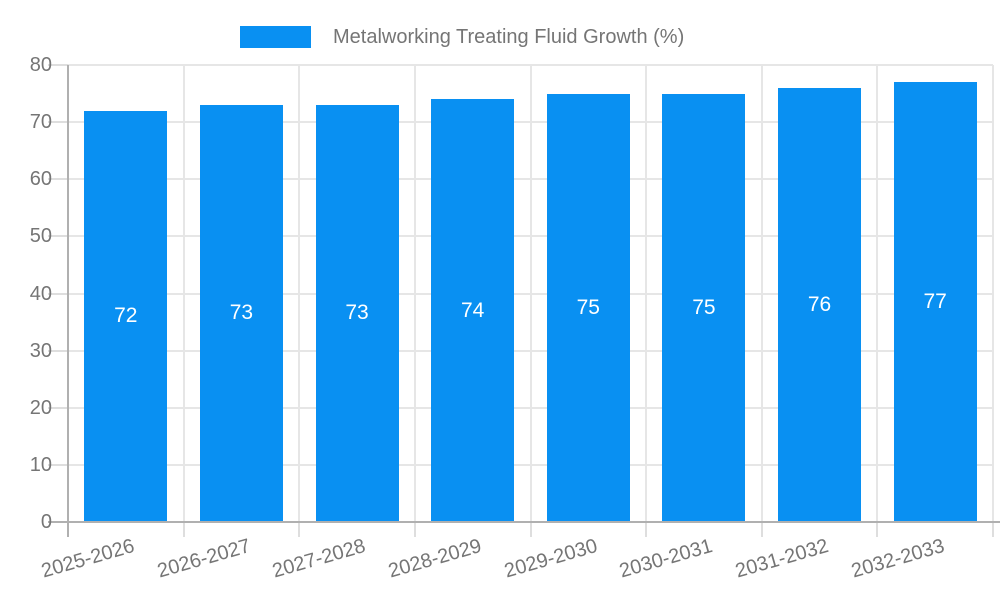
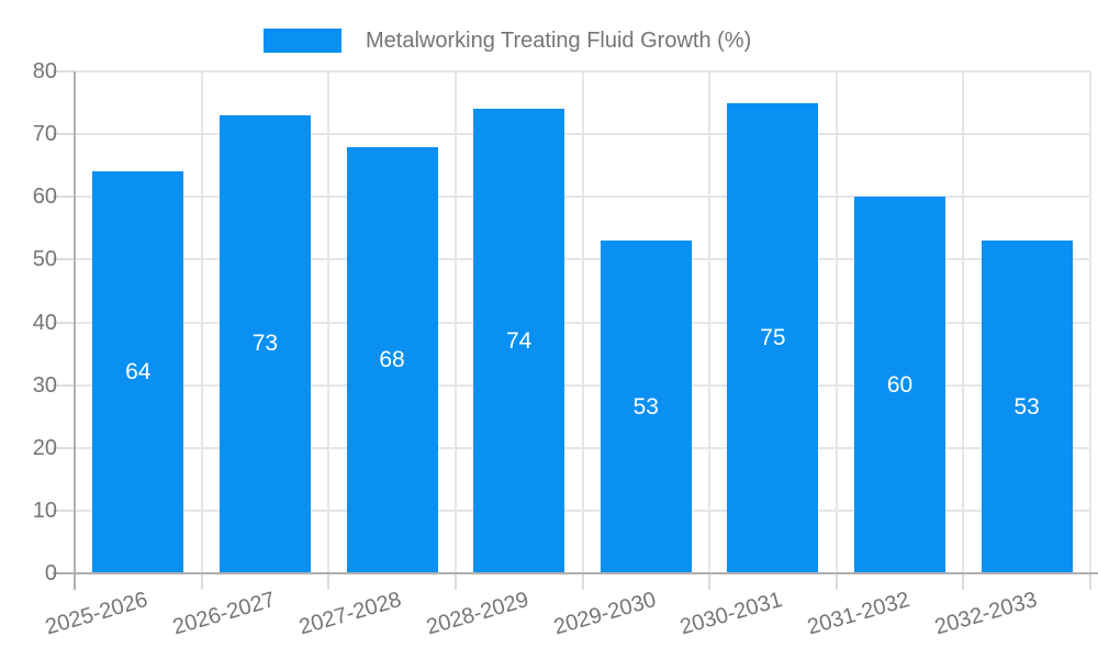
2025-2026: 72 -> 64
2027-2028: 73 -> 68
2029-2030: 75 -> 53
2031-2032: 76 -> 60
2032-2033: 77 -> 53
